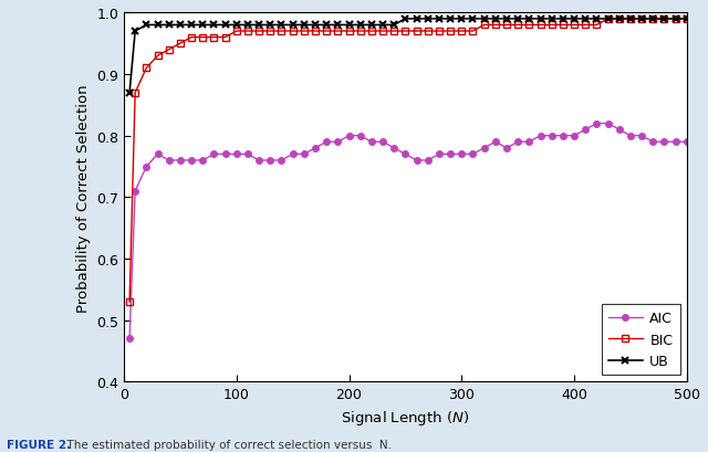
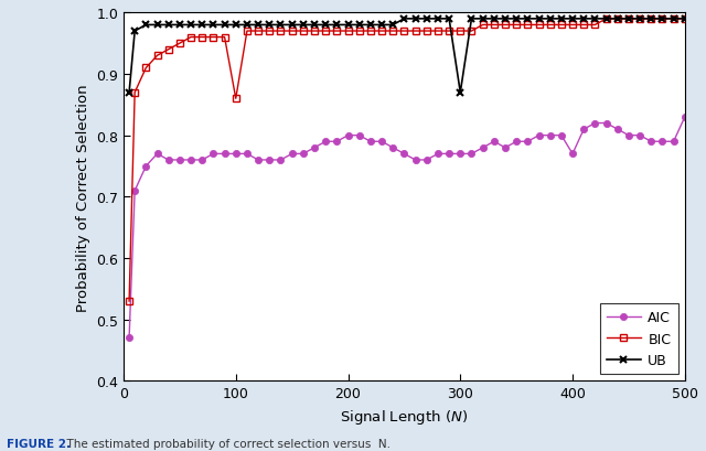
BIC/100: 0.97 -> 0.86
UB/300: 0.99 -> 0.87
AIC/400: 0.80 -> 0.77
AIC/500: 0.79 -> 0.83
